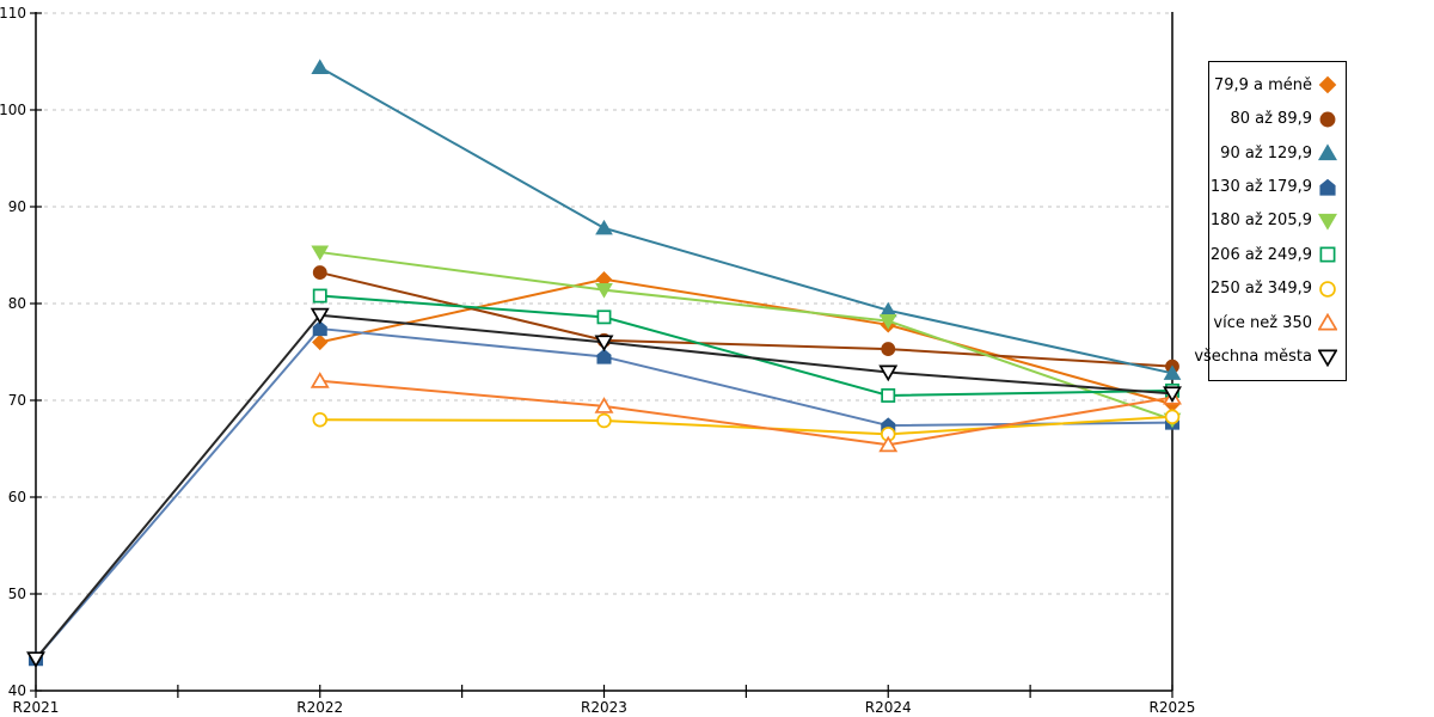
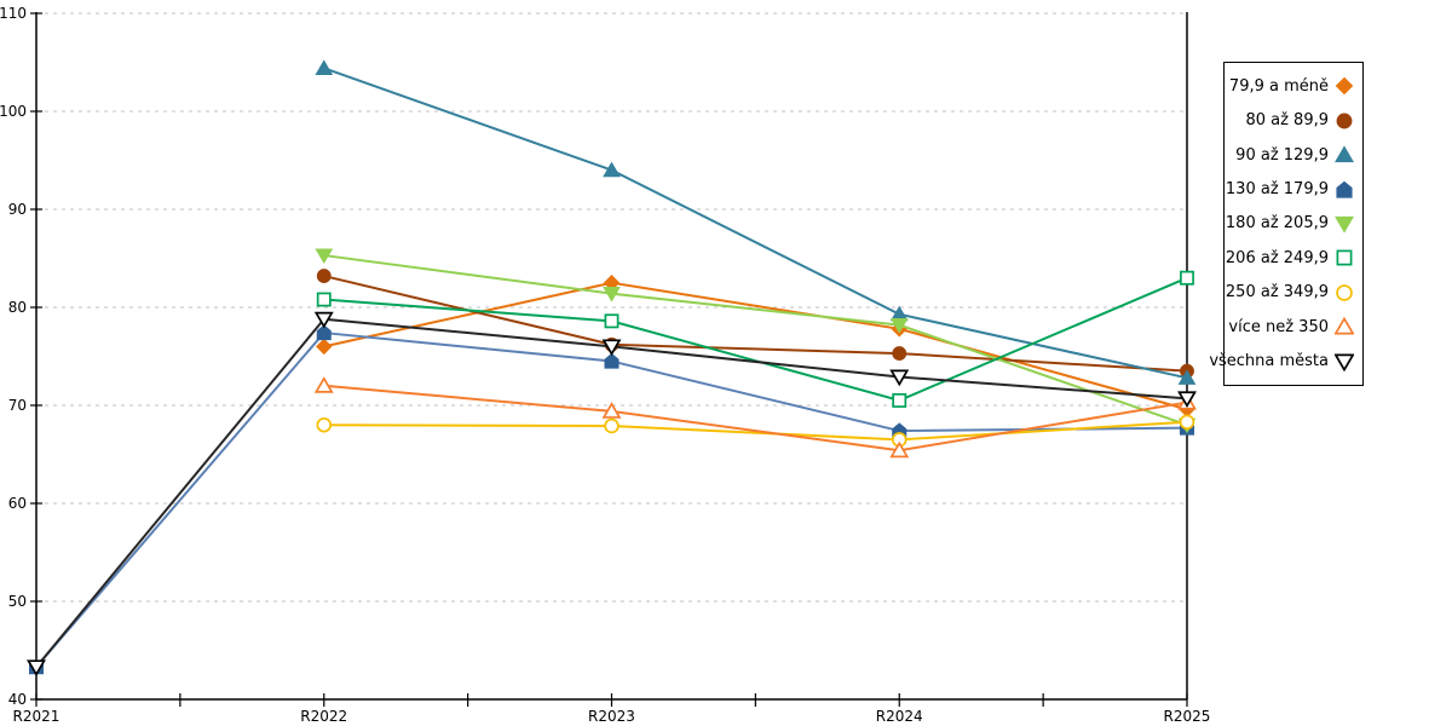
90 až 129,9/R2023: 88 -> 94
206 až 249,9/R2025: 71 -> 83
